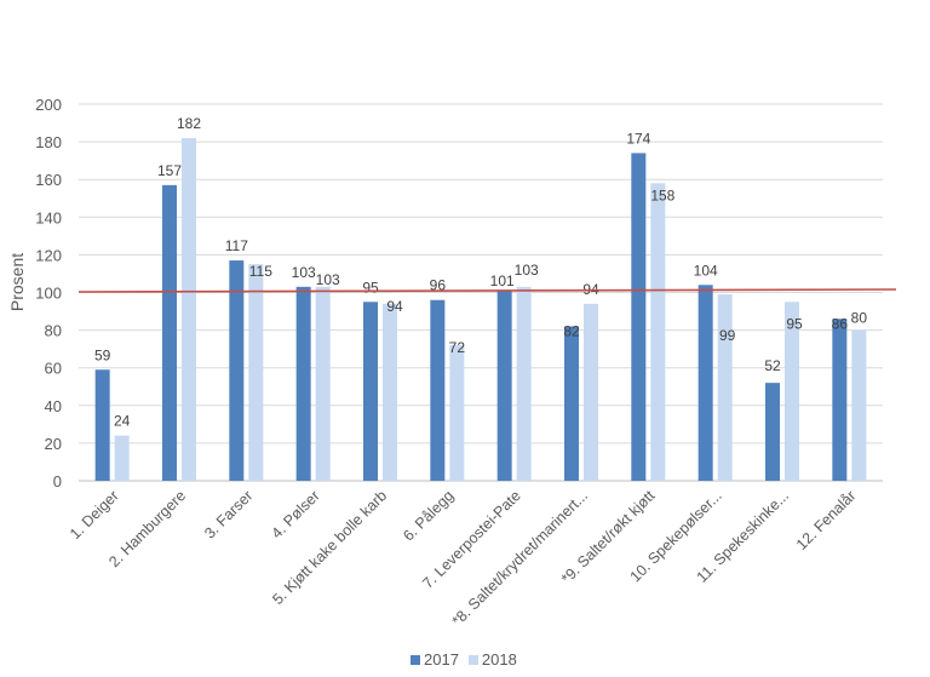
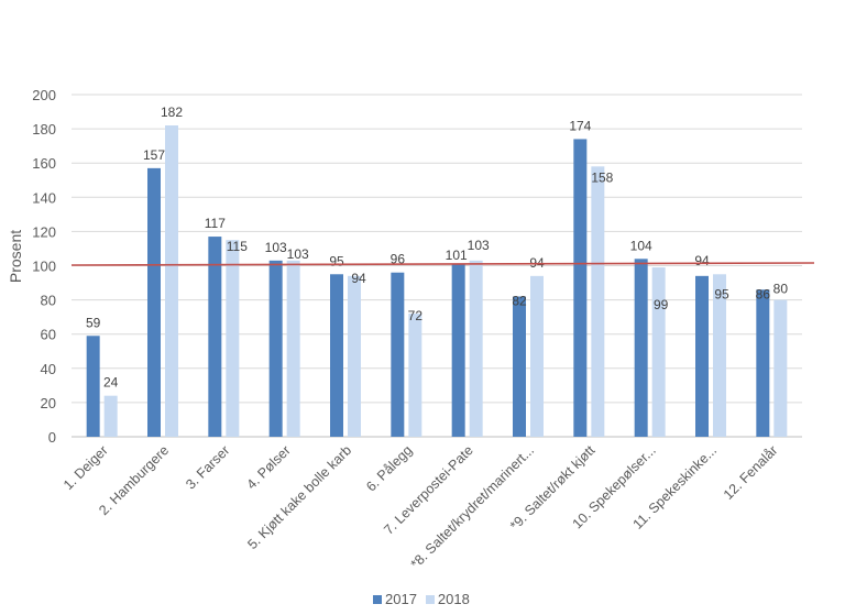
2017/11. Spekeskinke...: 52 -> 94
